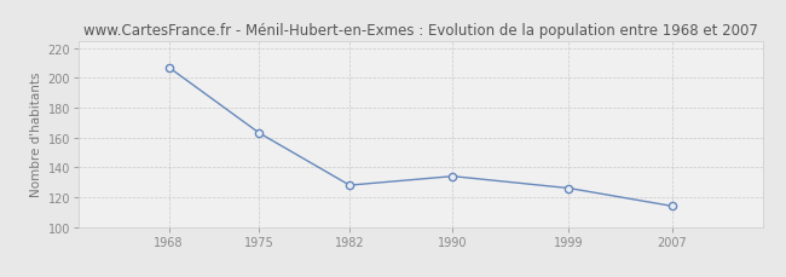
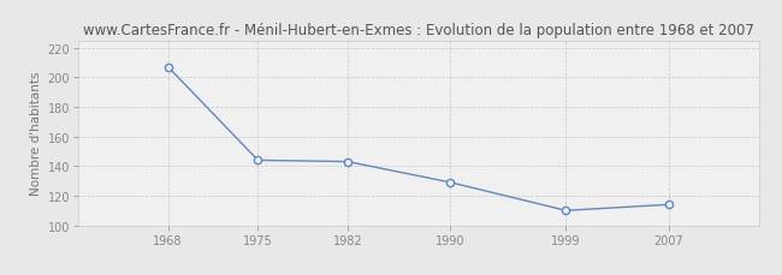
1975: 163 -> 144
1982: 128 -> 143
1990: 134 -> 129
1999: 126 -> 110
